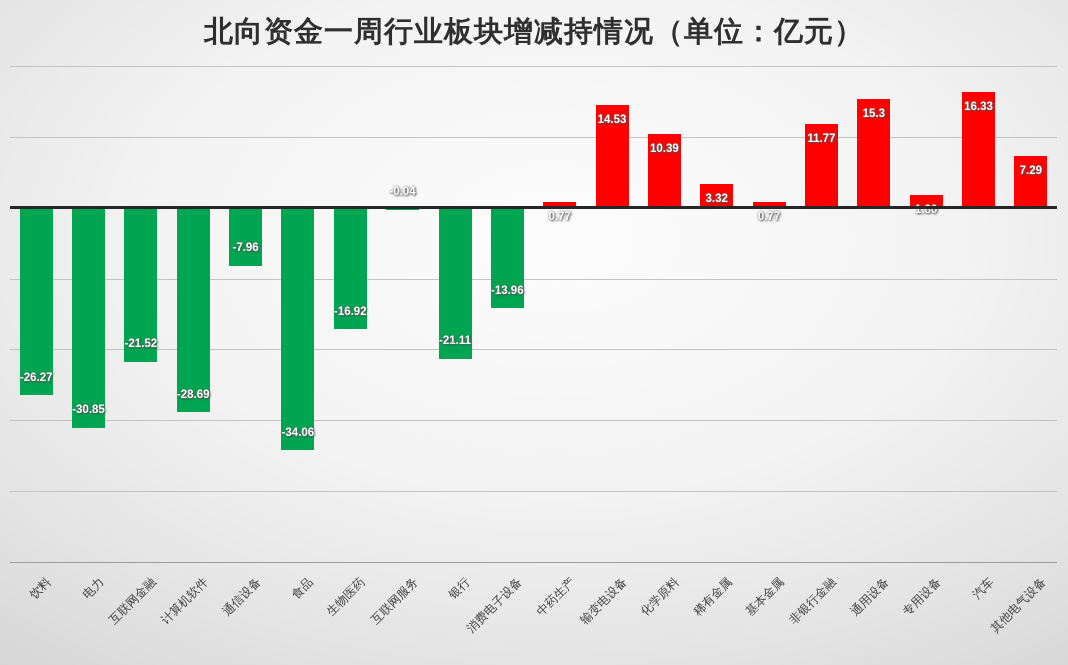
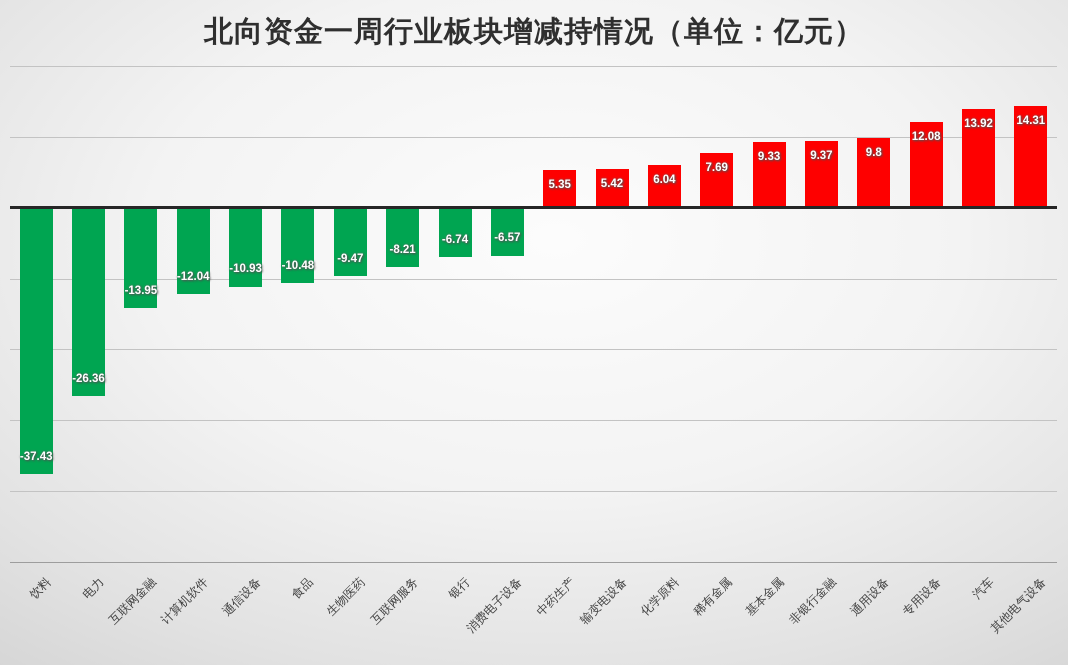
饮料: -26.27 -> -37.43
电力: -30.85 -> -26.36
互联网金融: -21.52 -> -13.95
计算机软件: -28.69 -> -12.04
通信设备: -7.96 -> -10.93
食品: -34.06 -> -10.48
生物医药: -16.92 -> -9.47
互联网服务: -0.04 -> -8.21
银行: -21.11 -> -6.74
消费电子设备: -13.96 -> -6.57
中药生产: 0.77 -> 5.35
输变电设备: 14.53 -> 5.42
化学原料: 10.39 -> 6.04
稀有金属: 3.32 -> 7.69
基本金属: 0.77 -> 9.33
非银行金融: 11.77 -> 9.37
通用设备: 15.3 -> 9.8
专用设备: 1.80 -> 12.08
汽车: 16.33 -> 13.92
其他电气设备: 7.29 -> 14.31
